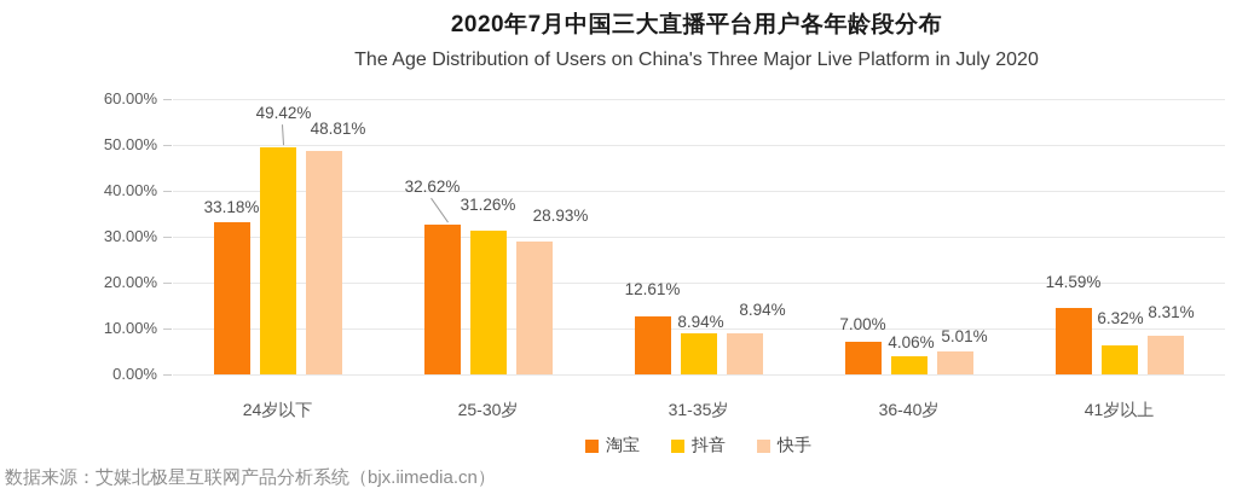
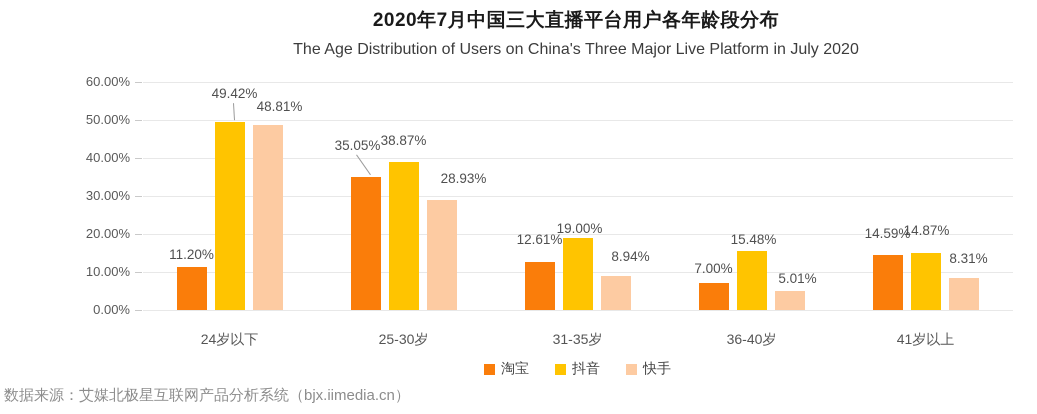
淘宝/24岁以下: 33.18% -> 11.20%
淘宝/25-30岁: 32.62% -> 35.05%
抖音/25-30岁: 31.26% -> 38.87%
抖音/31-35岁: 8.94% -> 19.00%
抖音/36-40岁: 4.06% -> 15.48%
抖音/41岁以上: 6.32% -> 14.87%
